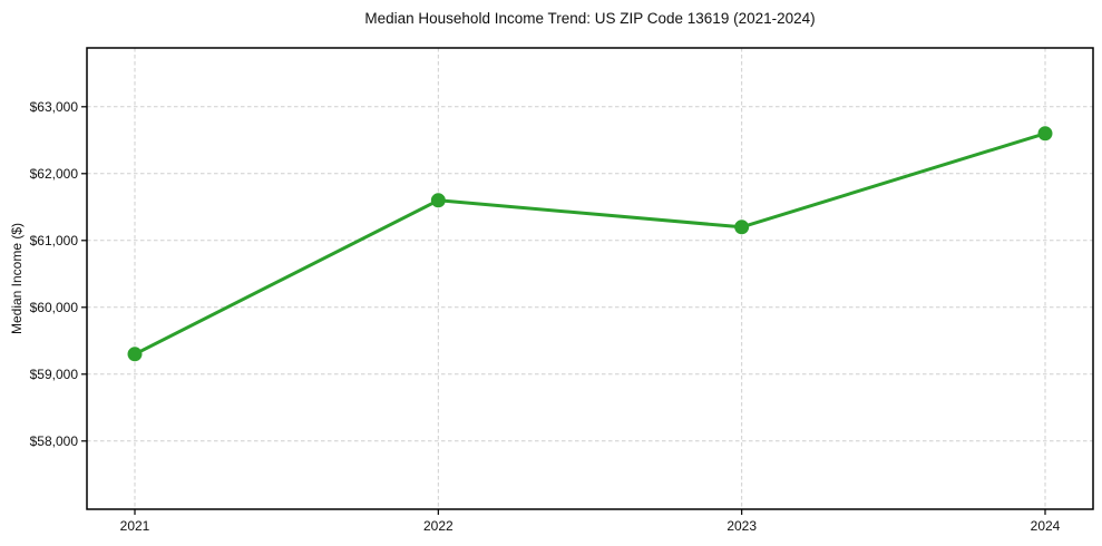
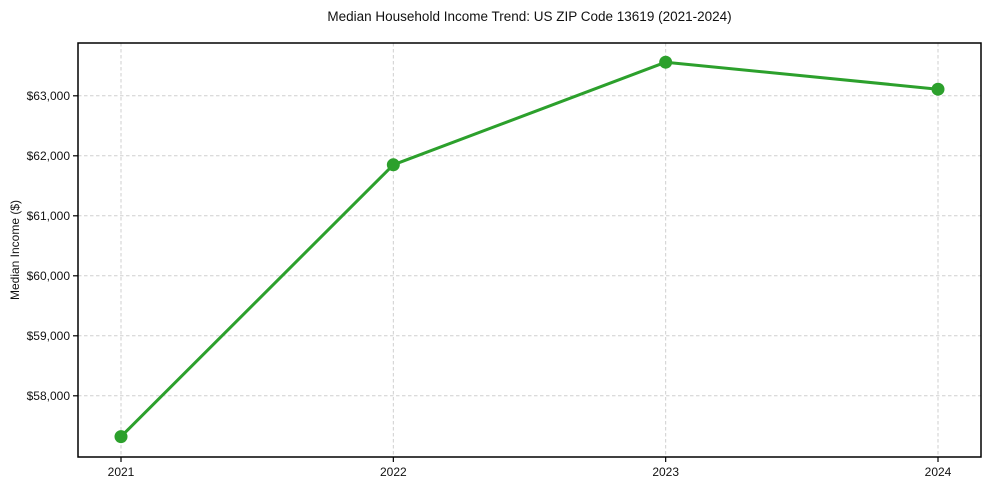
2021: $59300 -> $57300
2022: $61600 -> $61800
2023: $61200 -> $63600
2024: $62600 -> $63100
